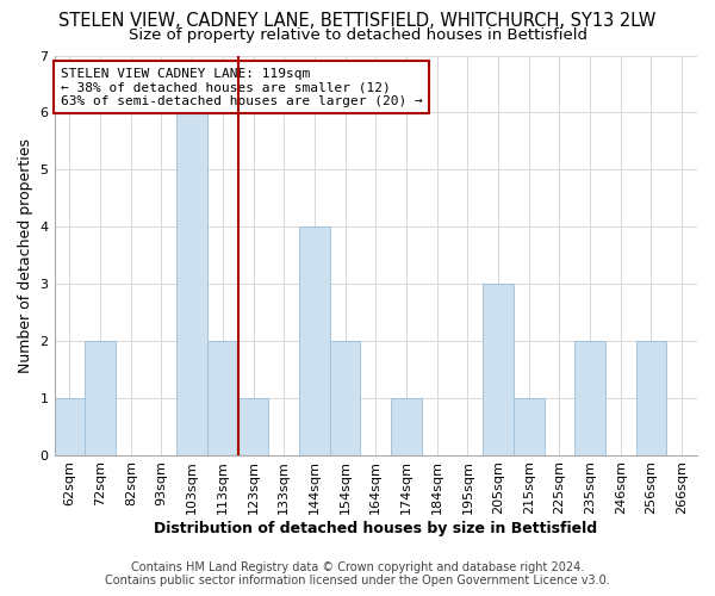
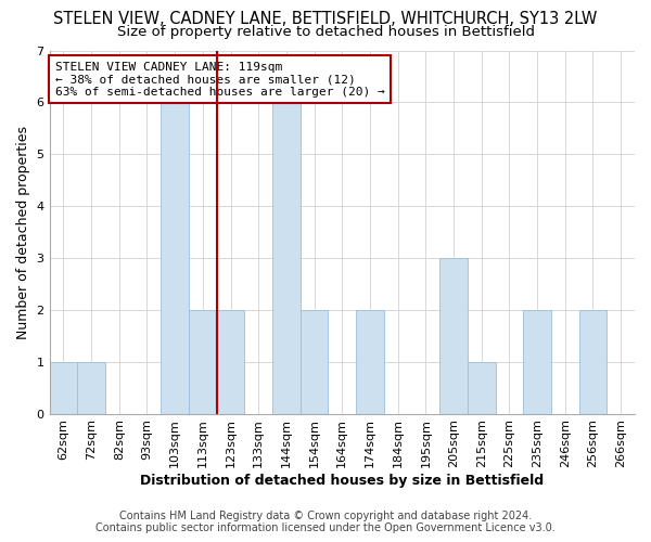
72sqm: 2 -> 1
123sqm: 1 -> 2
144sqm: 4 -> 6
174sqm: 1 -> 2
